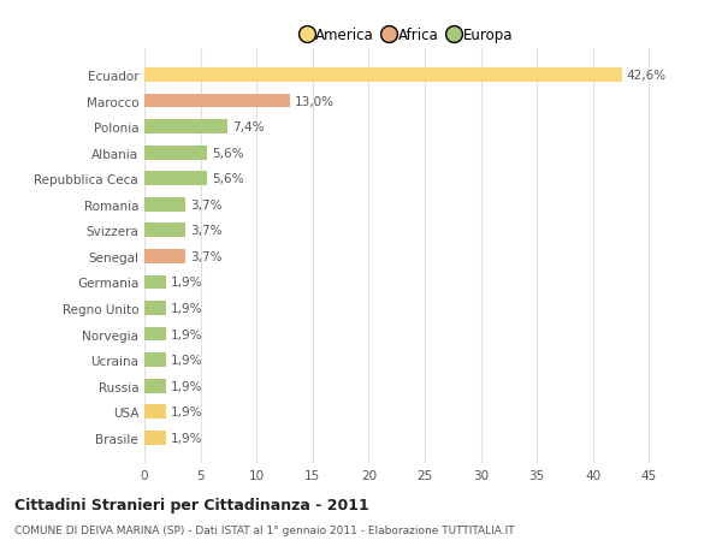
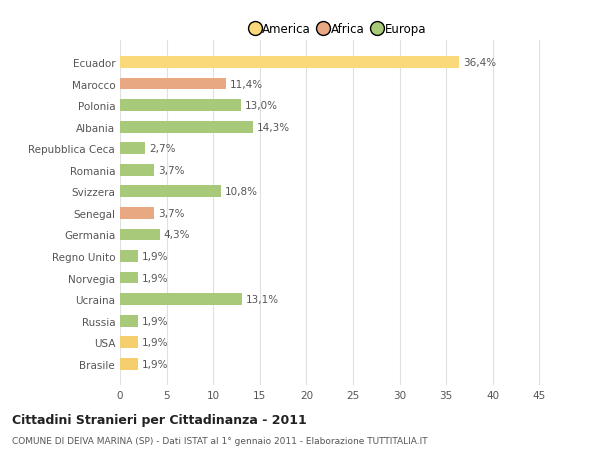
Ecuador: 42,6% -> 36,4%
Marocco: 13,0% -> 11,4%
Polonia: 7,4% -> 13,0%
Albania: 5,6% -> 14,3%
Repubblica Ceca: 5,6% -> 2,7%
Svizzera: 3,7% -> 10,8%
Germania: 1,9% -> 4,3%
Ucraina: 1,9% -> 13,1%
